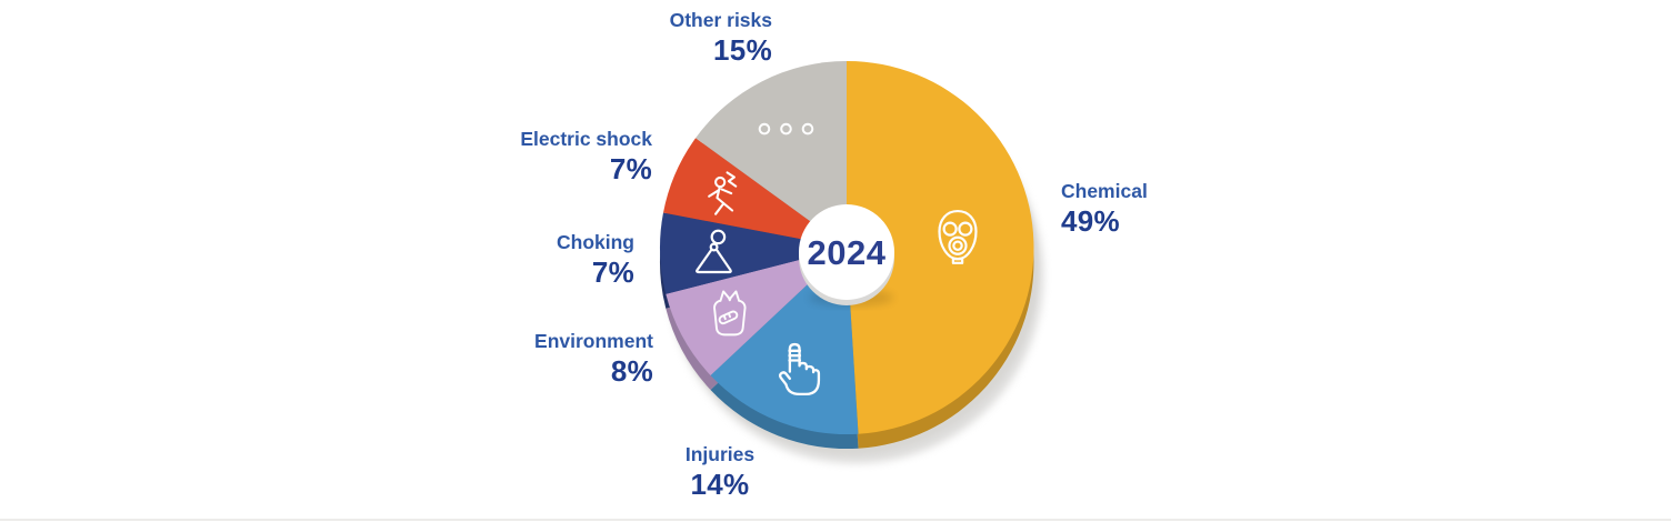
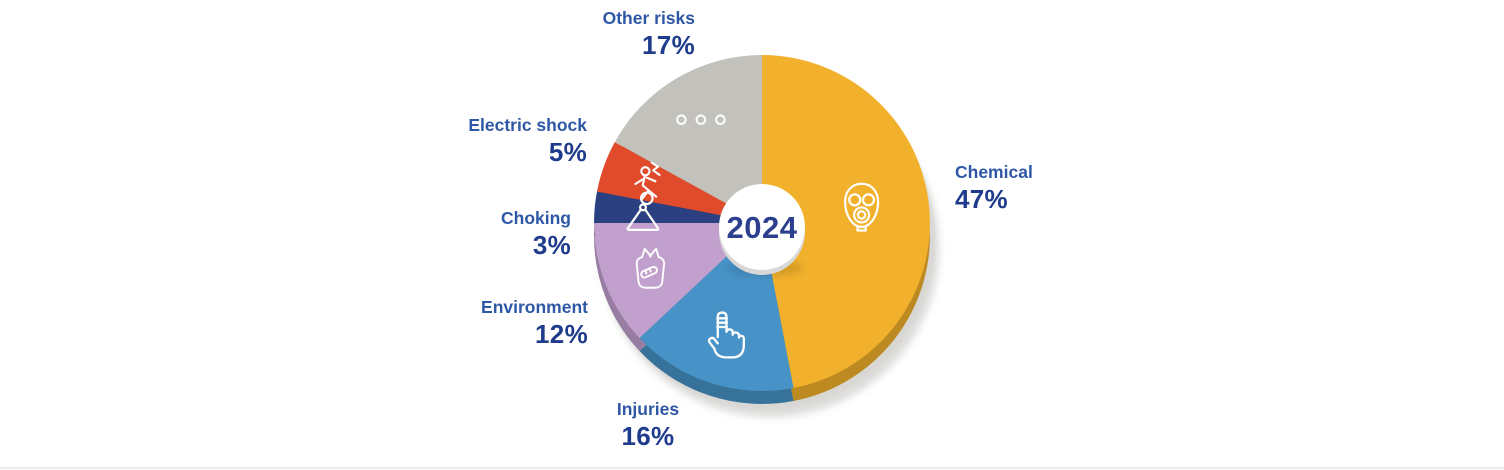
Chemical: 49% -> 47%
Injuries: 14% -> 16%
Environment: 8% -> 12%
Choking: 7% -> 3%
Electric shock: 7% -> 5%
Other risks: 15% -> 17%
